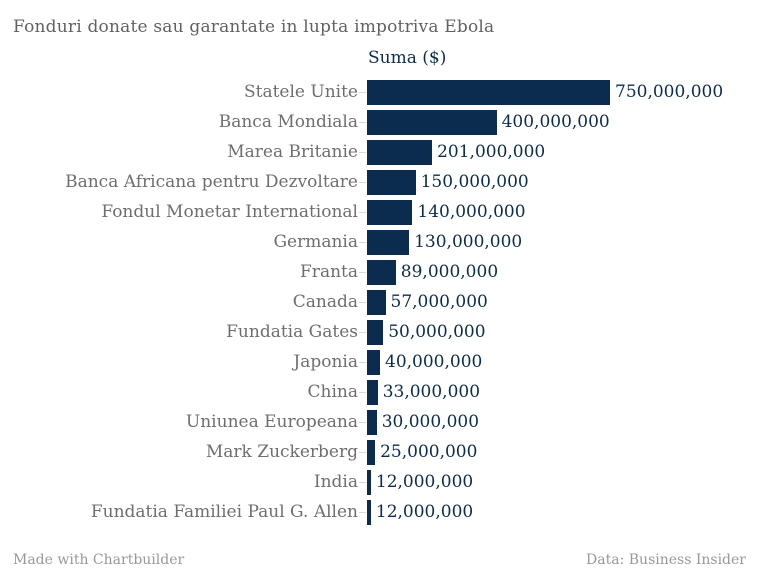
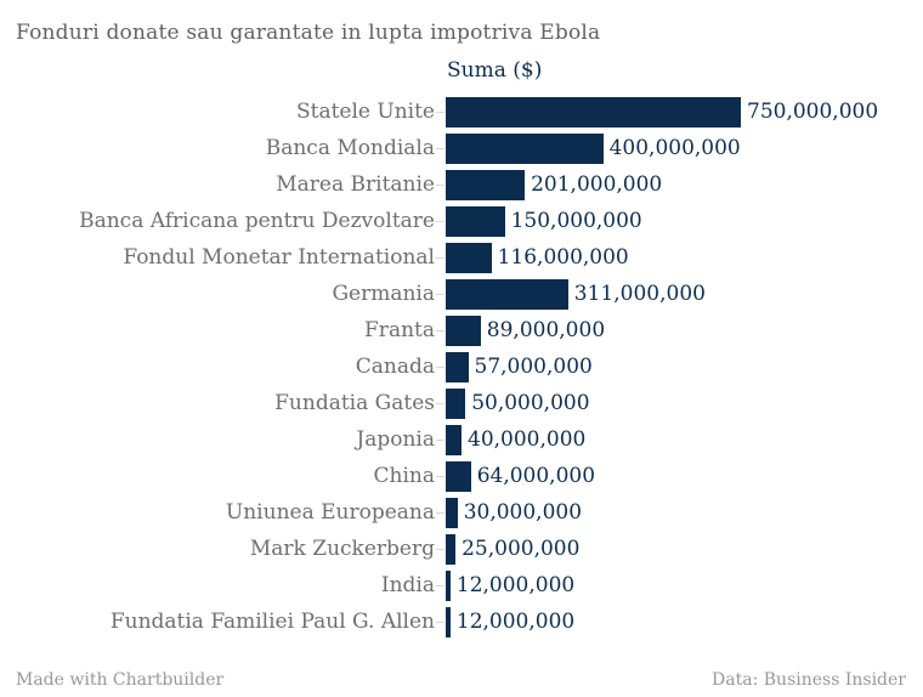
Fondul Monetar International: 140,000,000 -> 116,000,000
Germania: 130,000,000 -> 311,000,000
China: 33,000,000 -> 64,000,000
